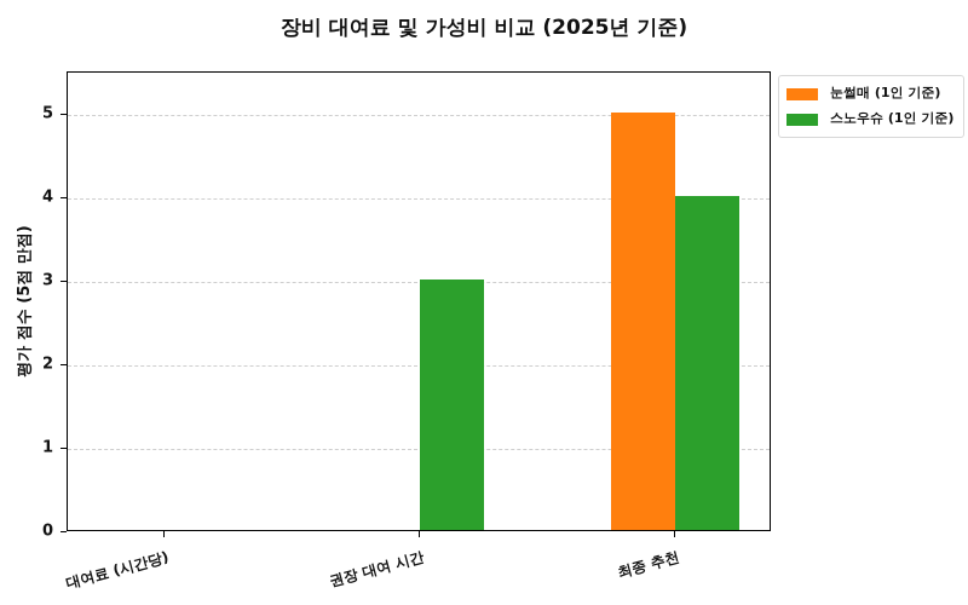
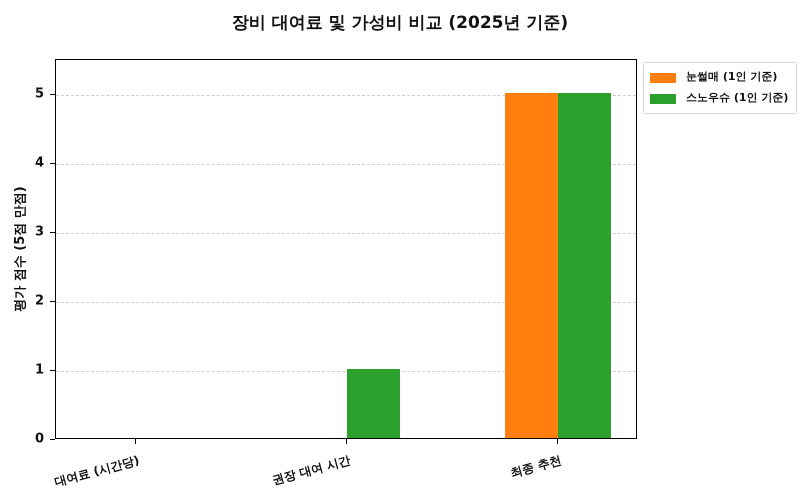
스노우슈 (1인 기준)/권장 대여 시간: 3 -> 1
스노우슈 (1인 기준)/최종 추천: 4 -> 5
